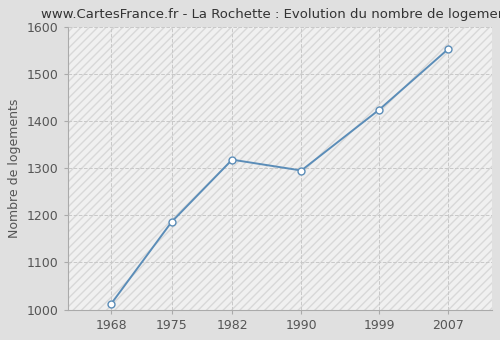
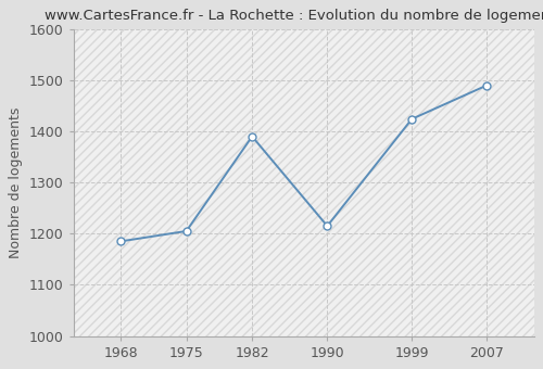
1968: 1012 -> 1185
1975: 1186 -> 1205
1982: 1318 -> 1390
1990: 1295 -> 1215
2007: 1553 -> 1490
